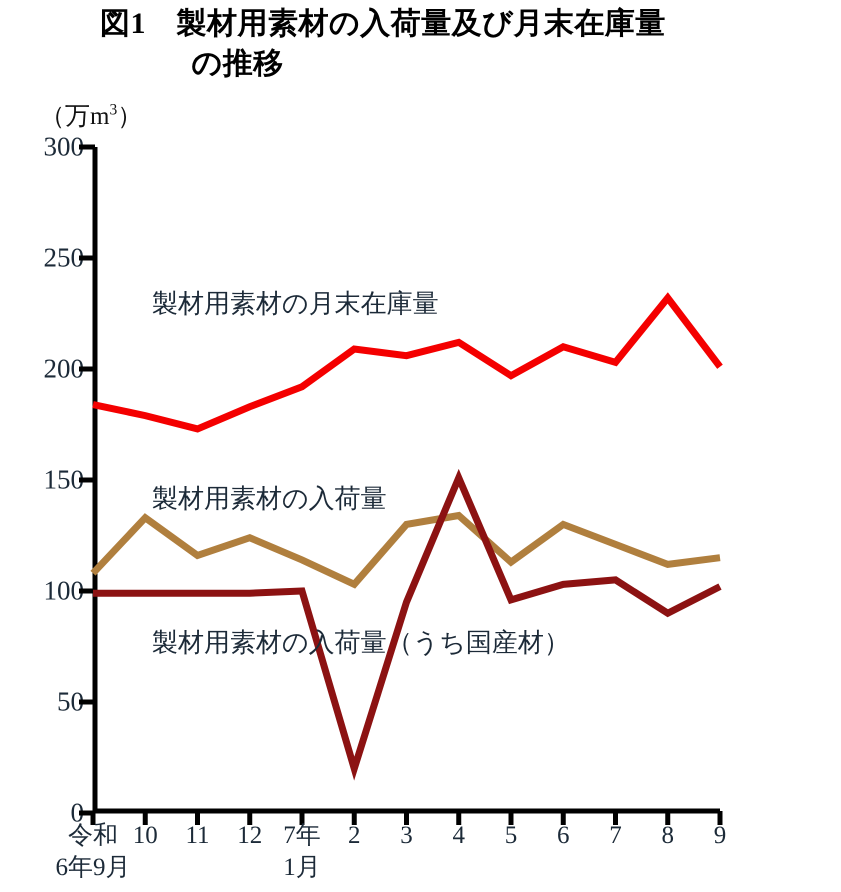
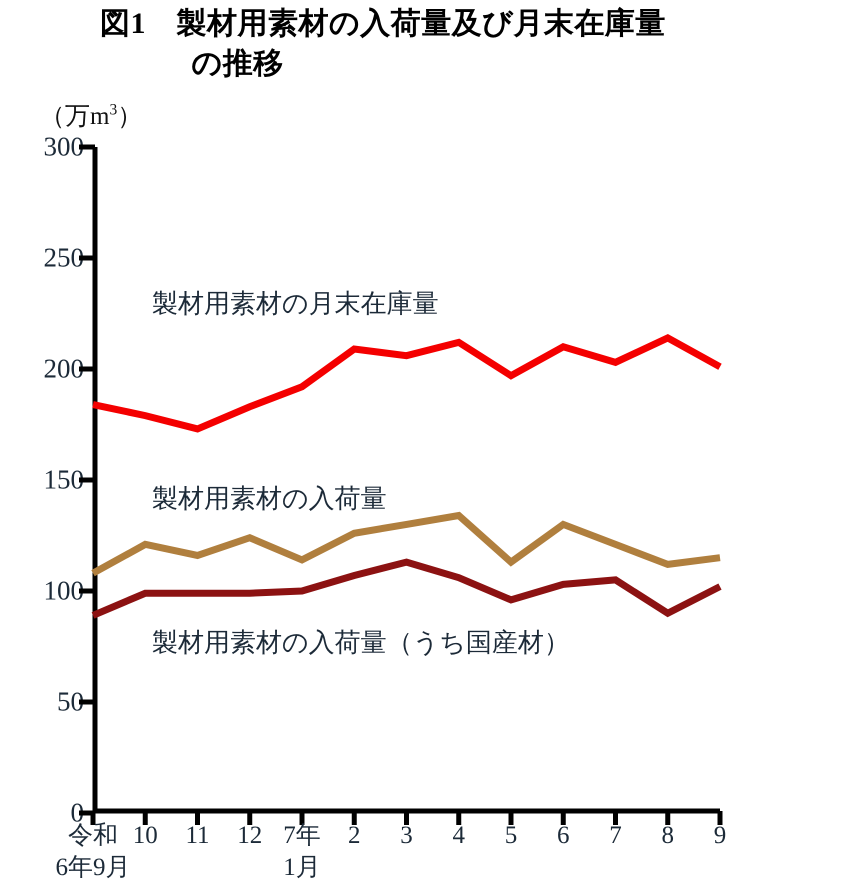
製材用素材の入荷量（うち国産材）/令和 6年9月: 99 -> 89
製材用素材の入荷量/10: 133 -> 121
製材用素材の入荷量/2: 103 -> 126
製材用素材の入荷量（うち国産材）/2: 20 -> 107
製材用素材の入荷量（うち国産材）/3: 95 -> 113
製材用素材の入荷量（うち国産材）/4: 151 -> 106
製材用素材の月末在庫量/8: 232 -> 214
